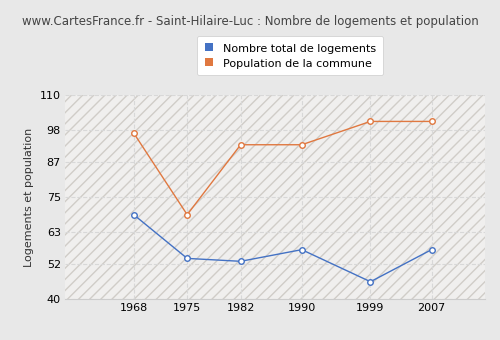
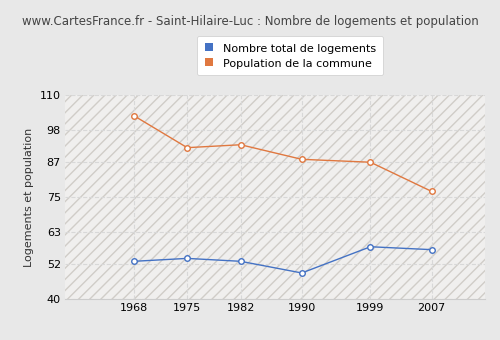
Nombre total de logements/1968: 69 -> 53
Population de la commune/1968: 97 -> 103
Population de la commune/1975: 69 -> 92
Nombre total de logements/1990: 57 -> 49
Population de la commune/1990: 93 -> 88
Nombre total de logements/1999: 46 -> 58
Population de la commune/1999: 101 -> 87
Population de la commune/2007: 101 -> 77
